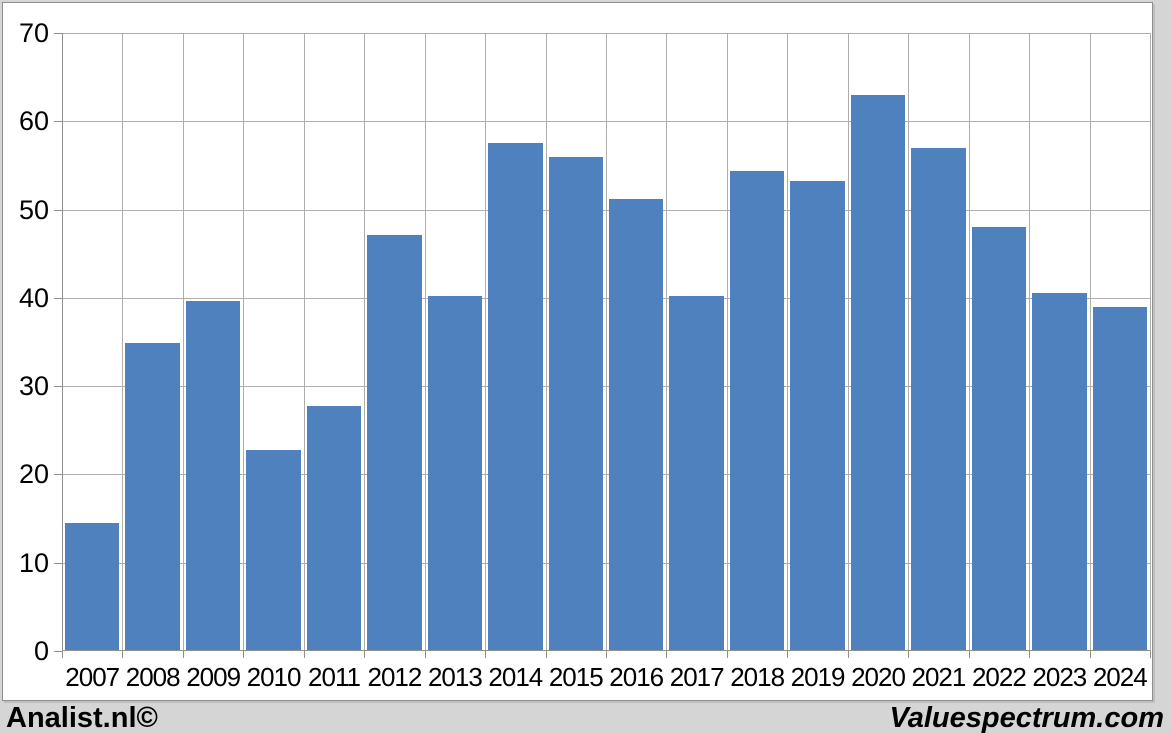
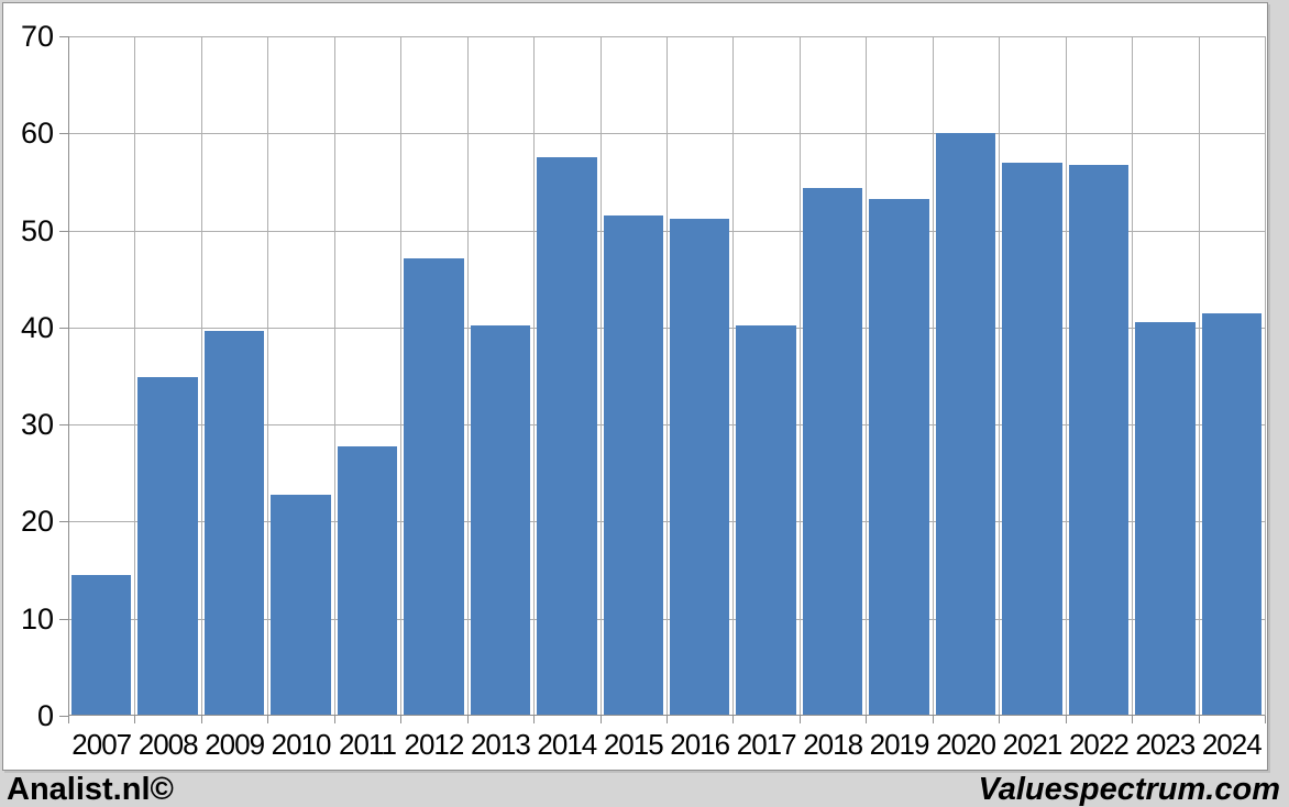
2015: 56 -> 52
2020: 63 -> 60
2022: 48 -> 57
2024: 39 -> 41
